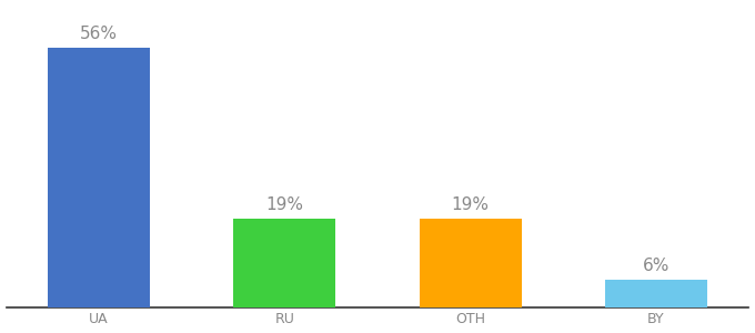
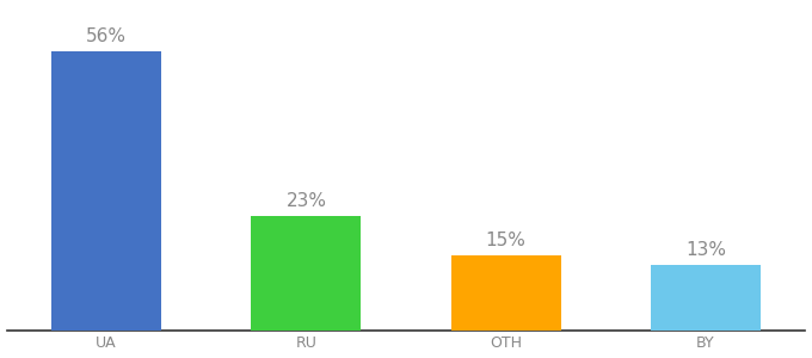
RU: 19% -> 23%
OTH: 19% -> 15%
BY: 6% -> 13%
